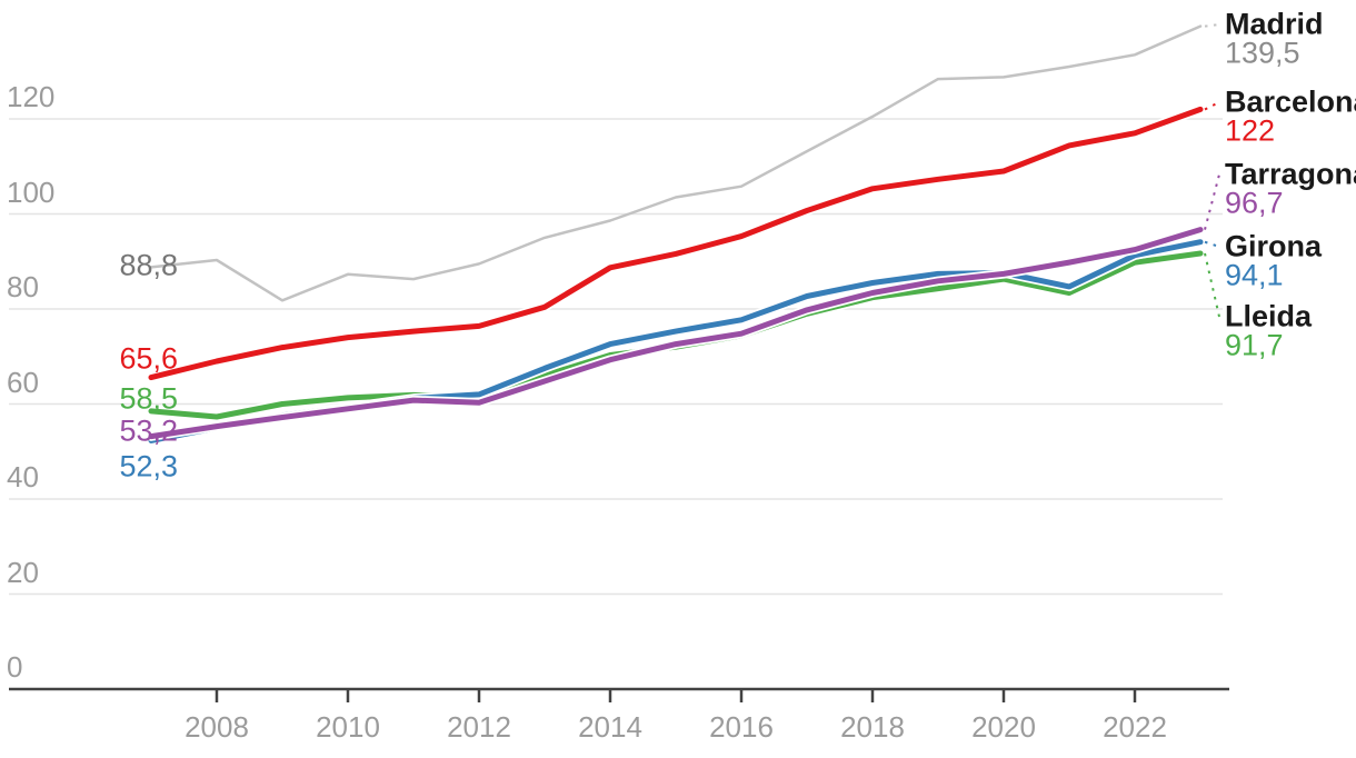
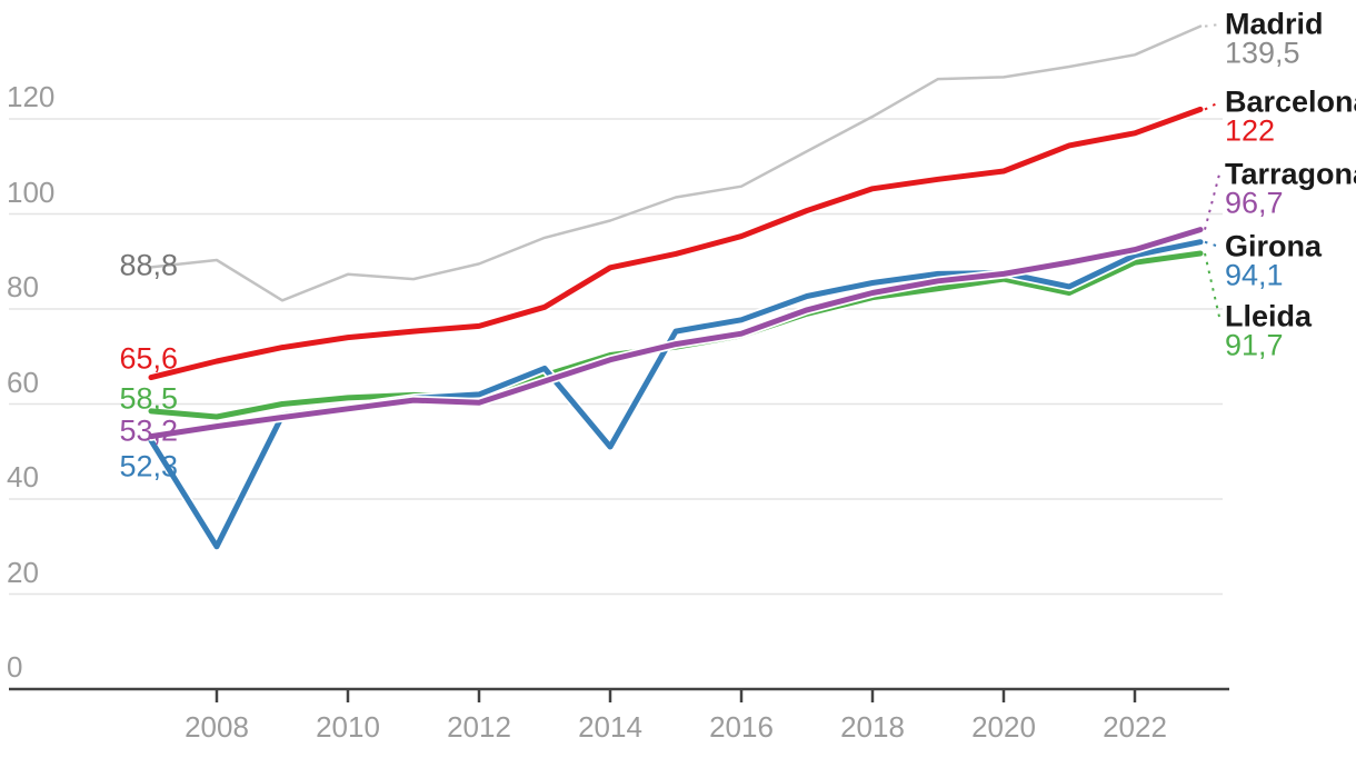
Girona/2008: 55 -> 30
Girona/2014: 73 -> 51
